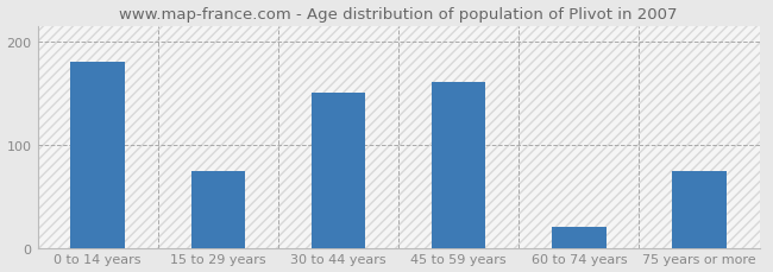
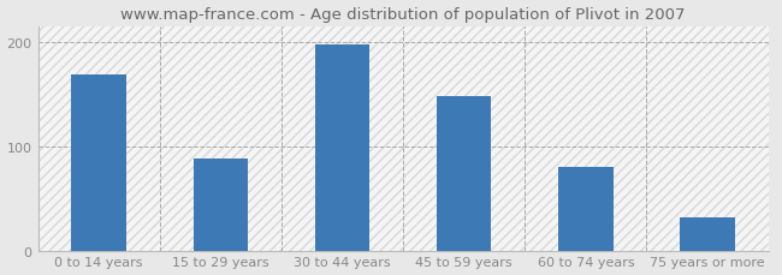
0 to 14 years: 180 -> 168
15 to 29 years: 74 -> 88
30 to 44 years: 150 -> 197
45 to 59 years: 160 -> 148
60 to 74 years: 20 -> 80
75 years or more: 74 -> 32
